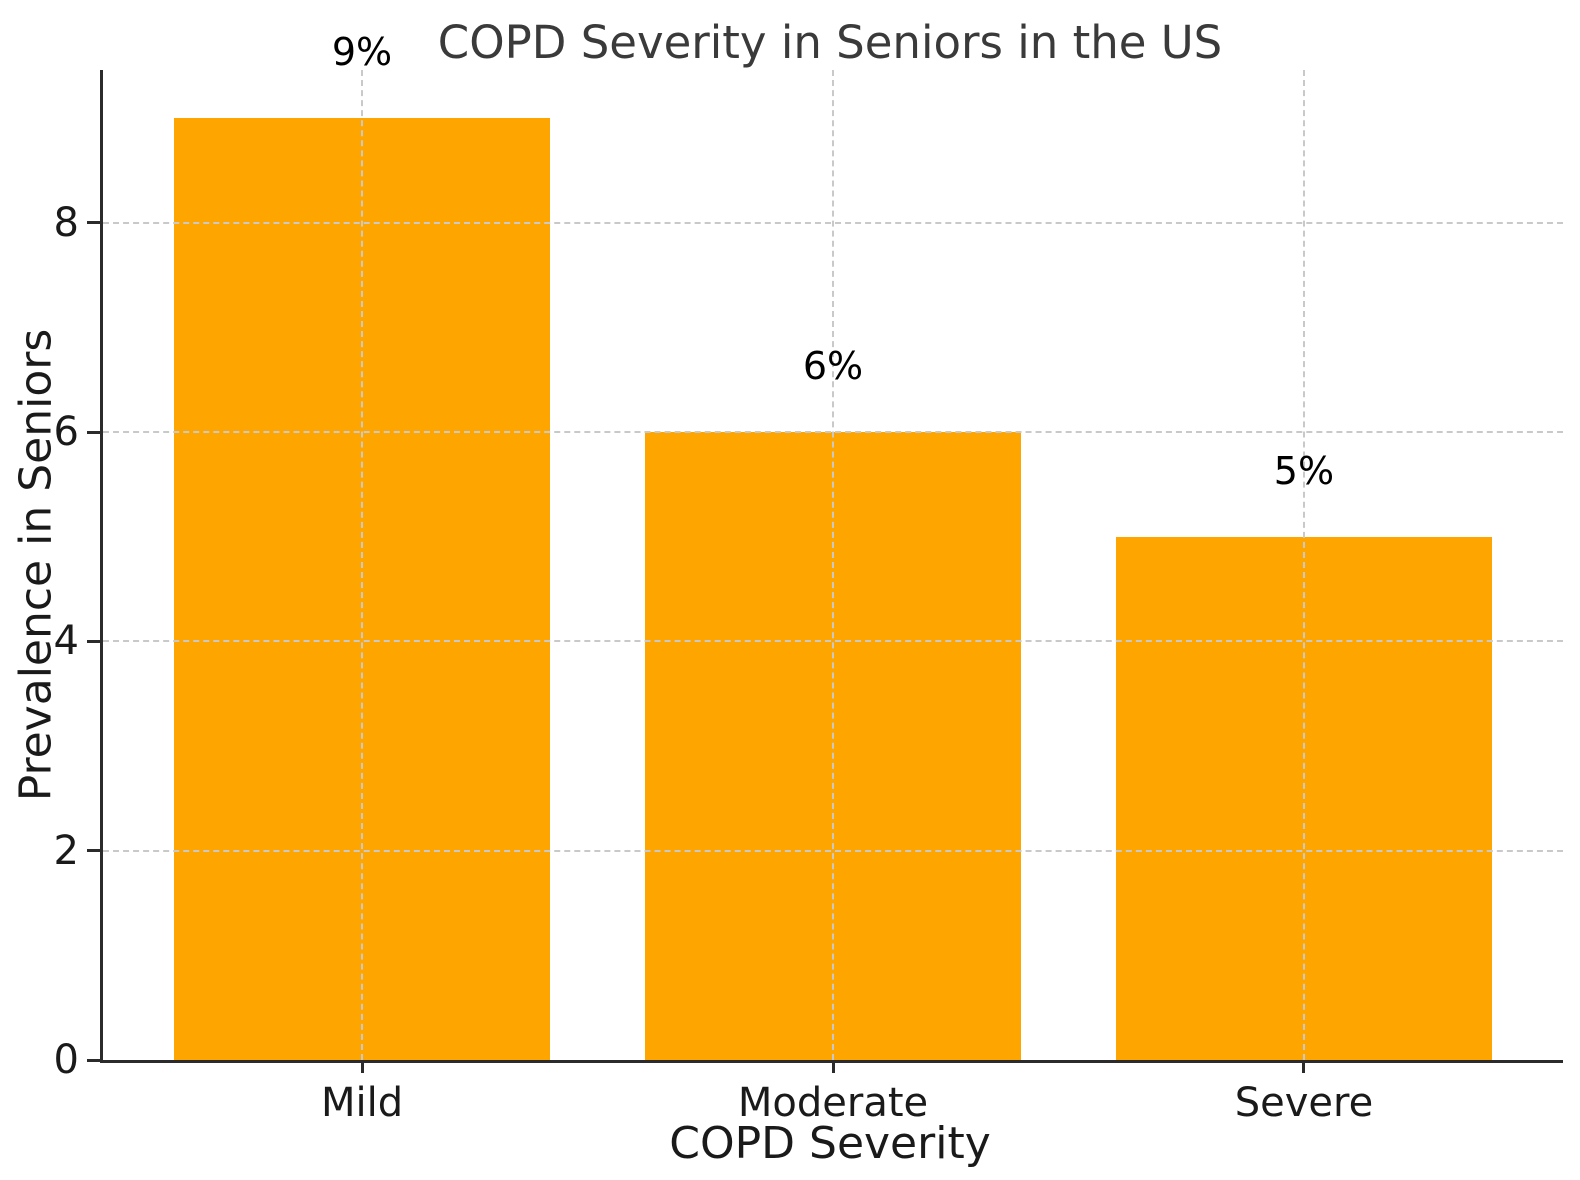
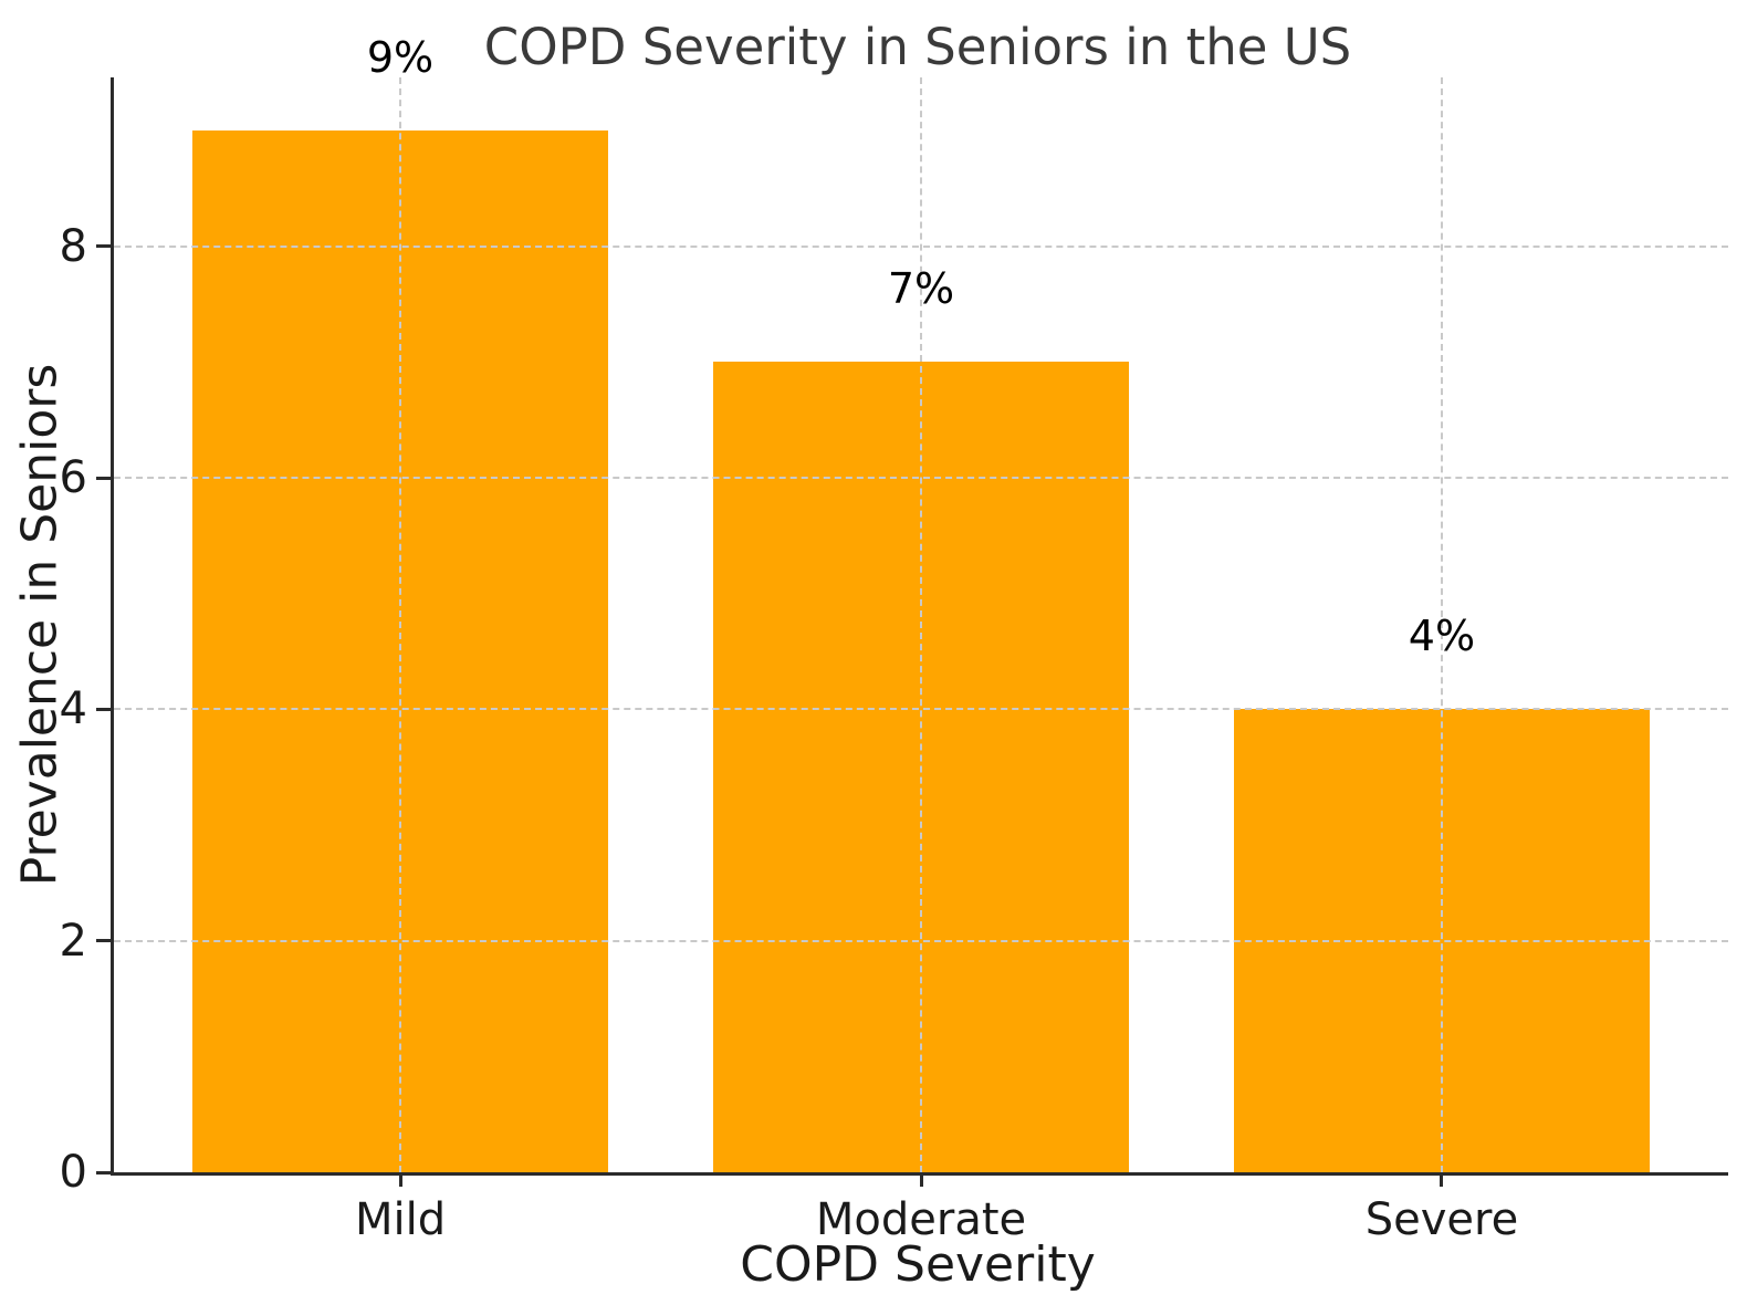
Moderate: 6% -> 7%
Severe: 5% -> 4%
